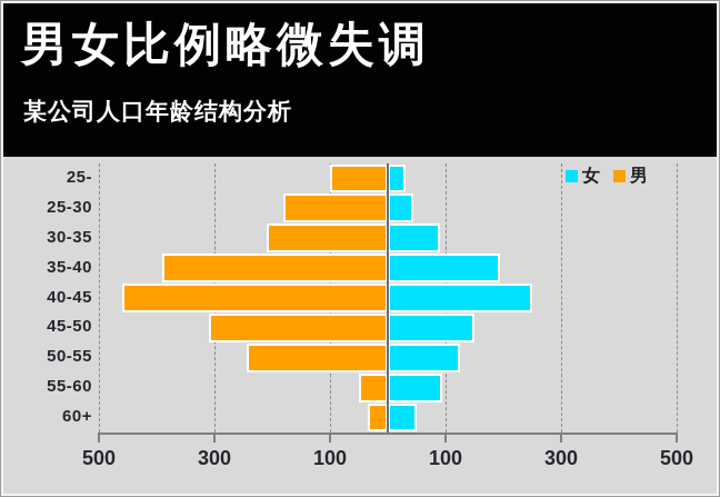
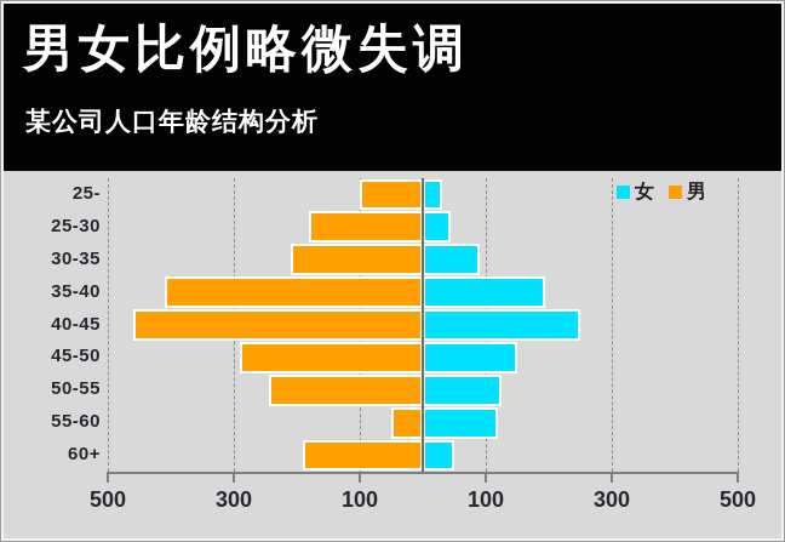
男/35-40: 390 -> 410
男/45-50: 310 -> 290
女/55-60: 100 -> 120
男/60+: 40 -> 190
